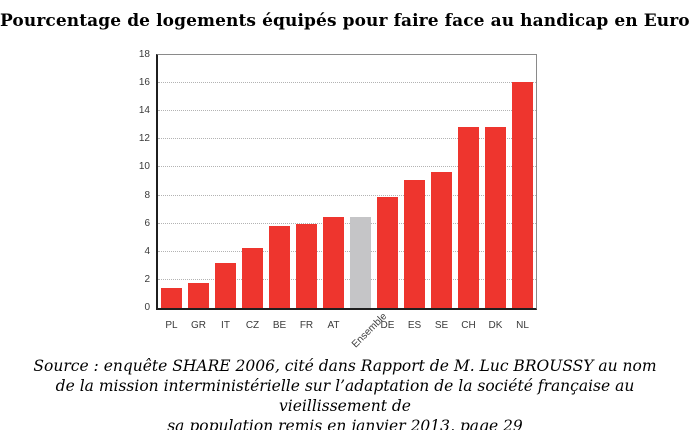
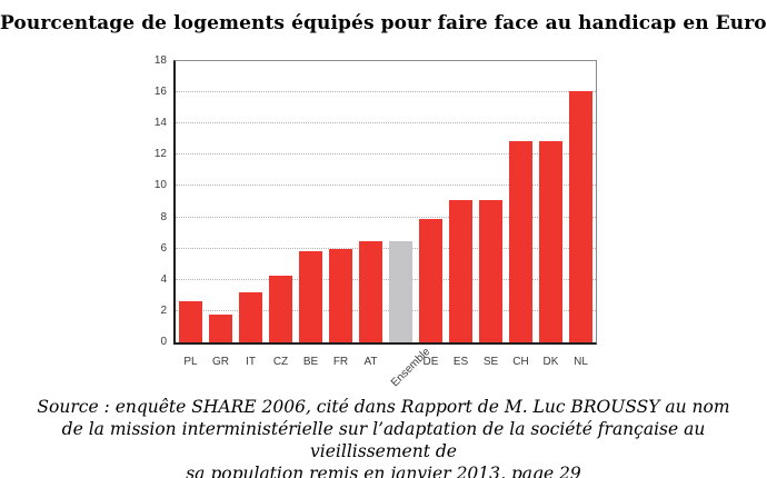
PL: 1.4 -> 2.6
SE: 9.7 -> 9.1
